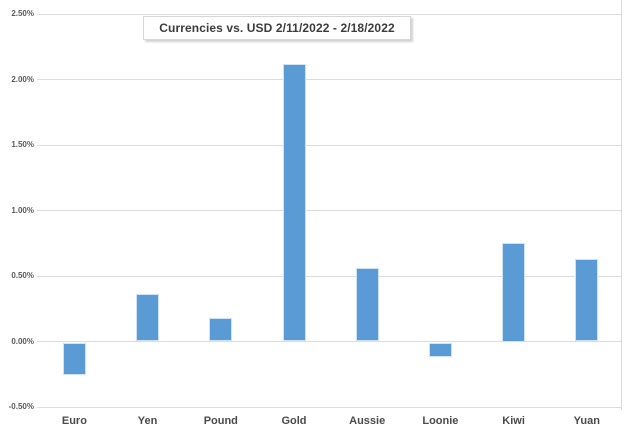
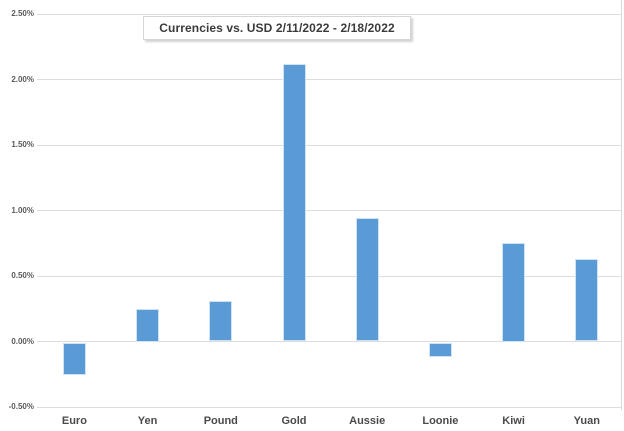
Yen: 0.36% -> 0.25%
Pound: 0.18% -> 0.31%
Aussie: 0.56% -> 0.94%
